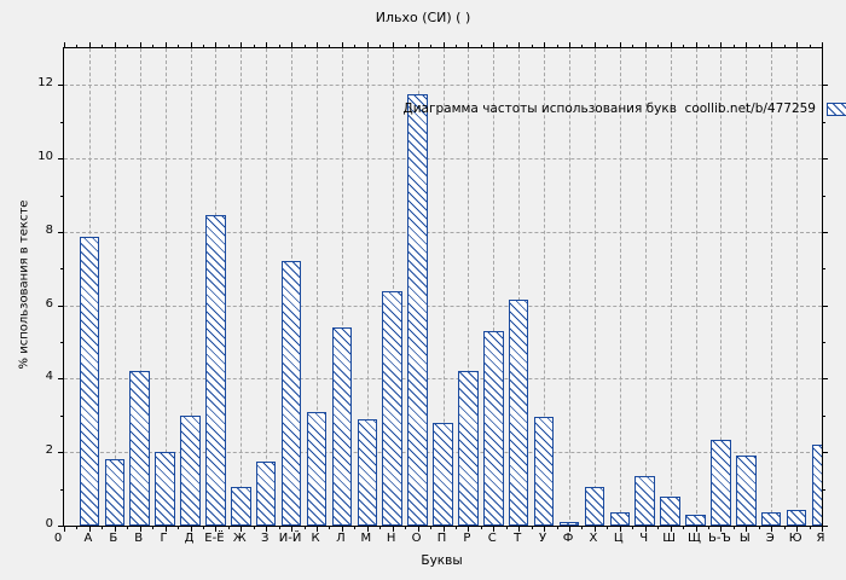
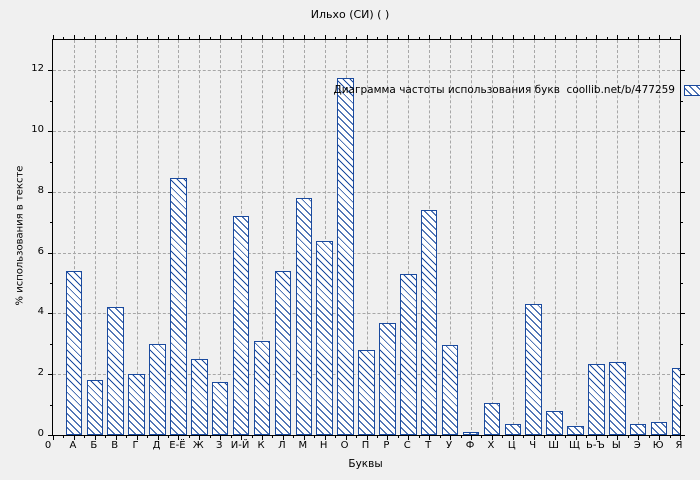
А: 7.8 -> 5.4
Ж: 1.1 -> 2.5
М: 2.9 -> 7.8
Р: 4.2 -> 3.7
Т: 6.2 -> 7.4
Ч: 1.4 -> 4.3
Ы: 1.9 -> 2.4
